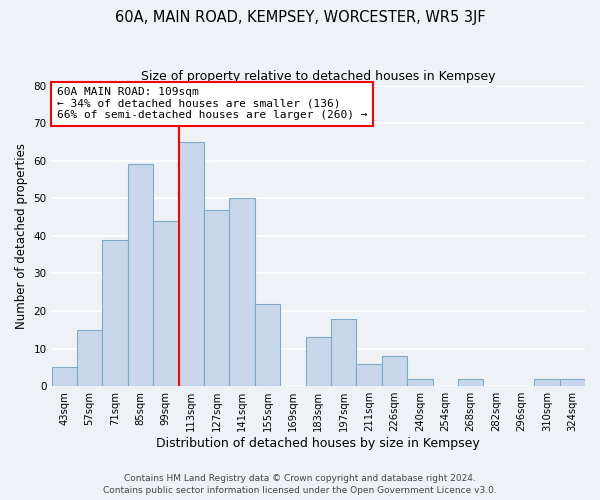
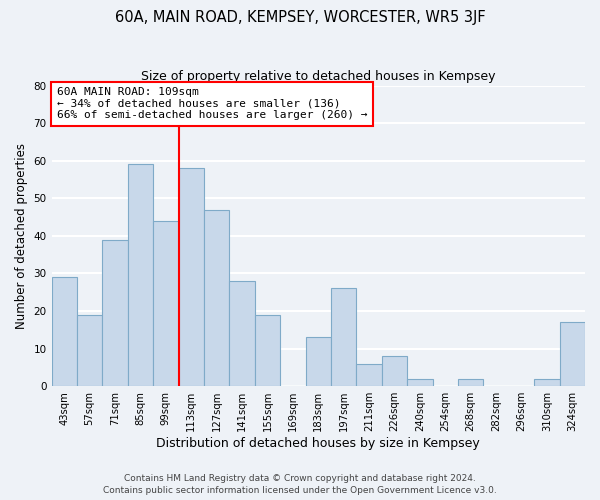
43sqm: 5 -> 29
57sqm: 15 -> 19
113sqm: 65 -> 58
141sqm: 50 -> 28
155sqm: 22 -> 19
197sqm: 18 -> 26
324sqm: 2 -> 17
